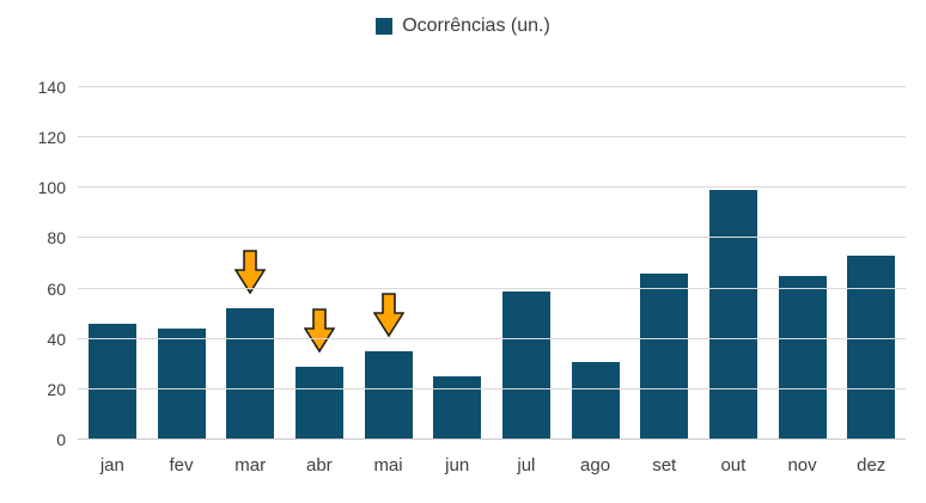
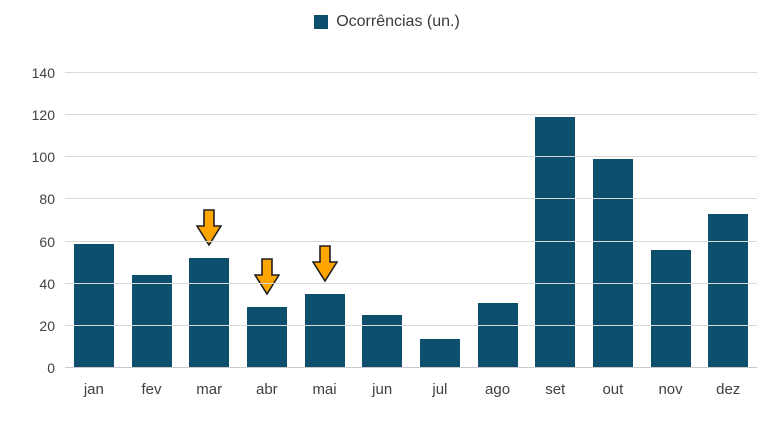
jan: 46 -> 59
jul: 59 -> 14
set: 66 -> 119
nov: 65 -> 56
